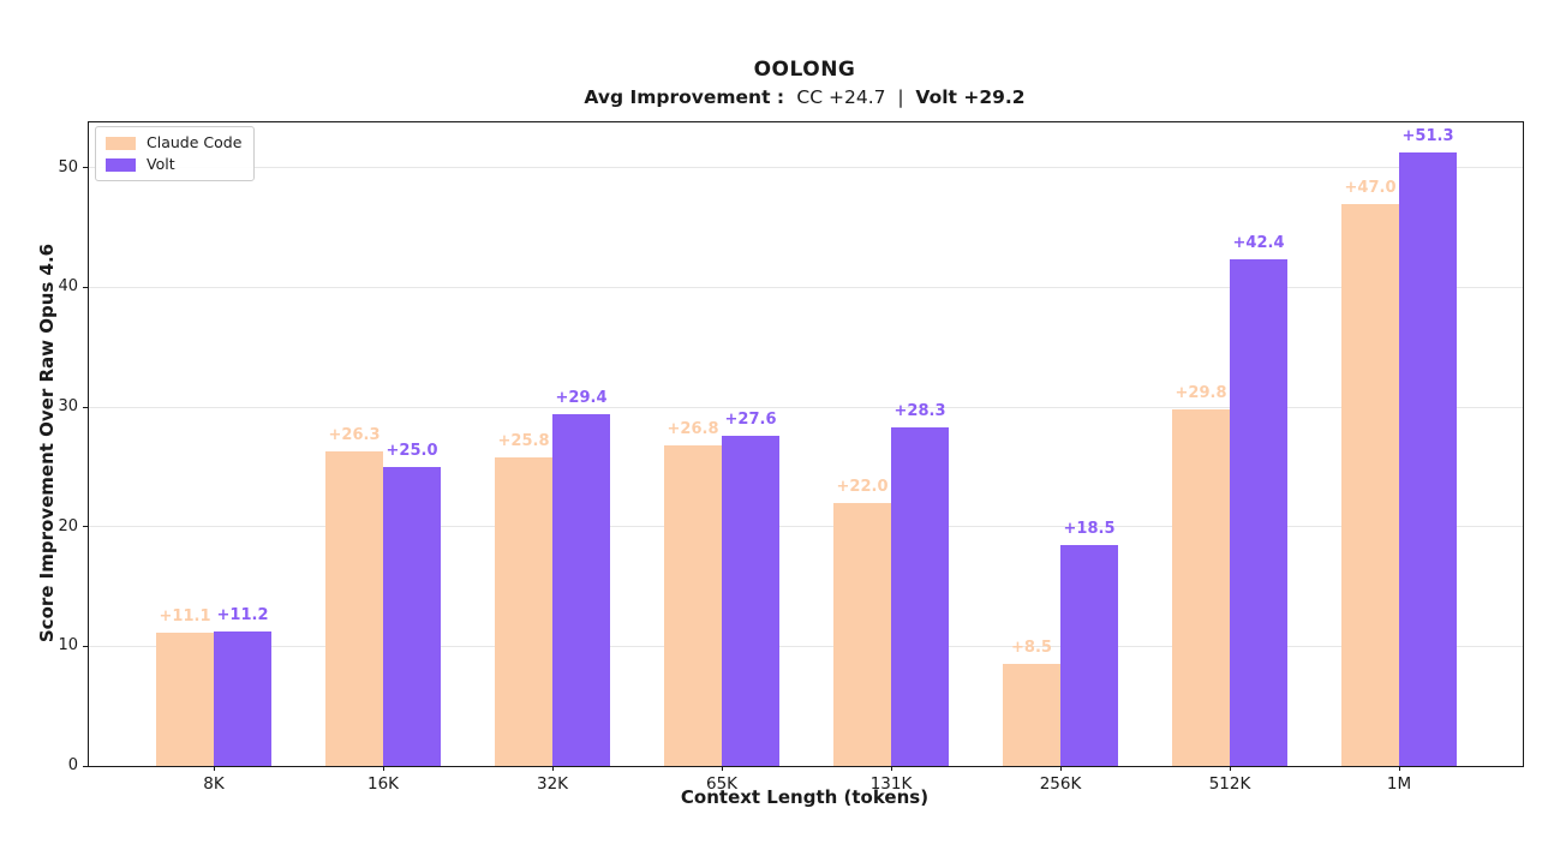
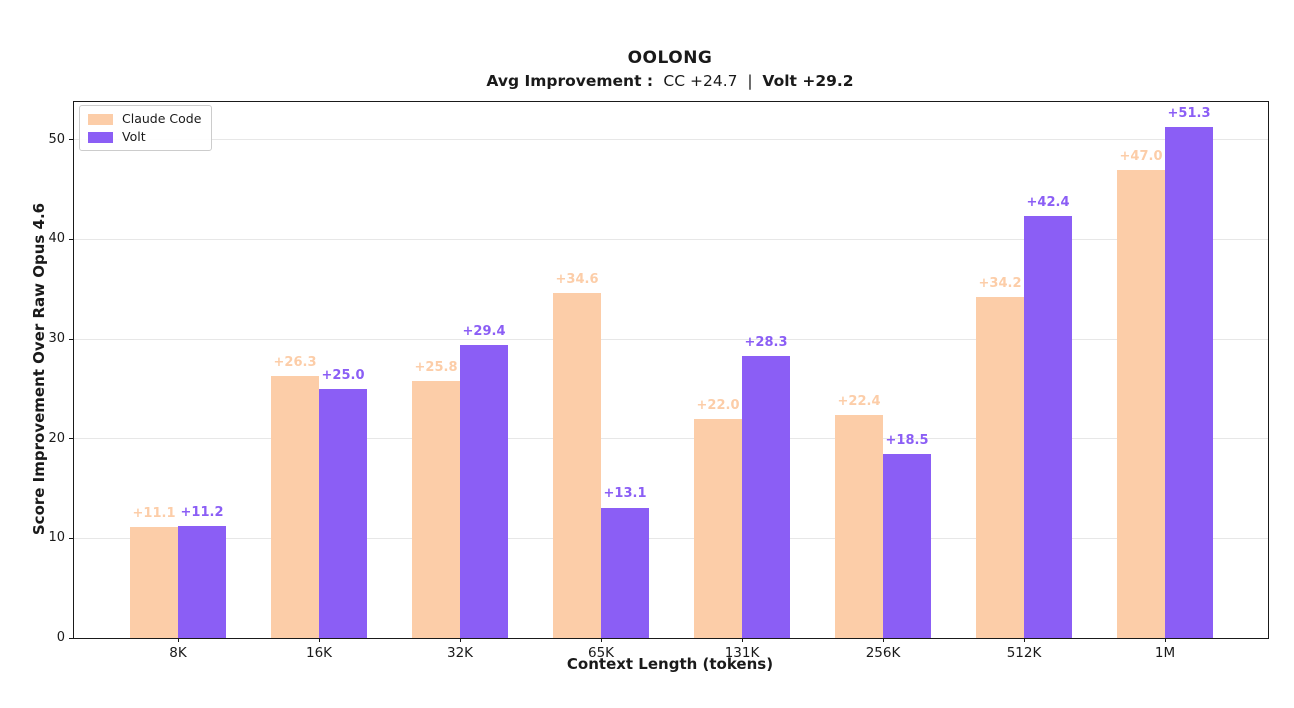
Claude Code/65K: +26.8 -> +34.6
Volt/65K: +27.6 -> +13.1
Claude Code/256K: +8.5 -> +22.4
Claude Code/512K: +29.8 -> +34.2
